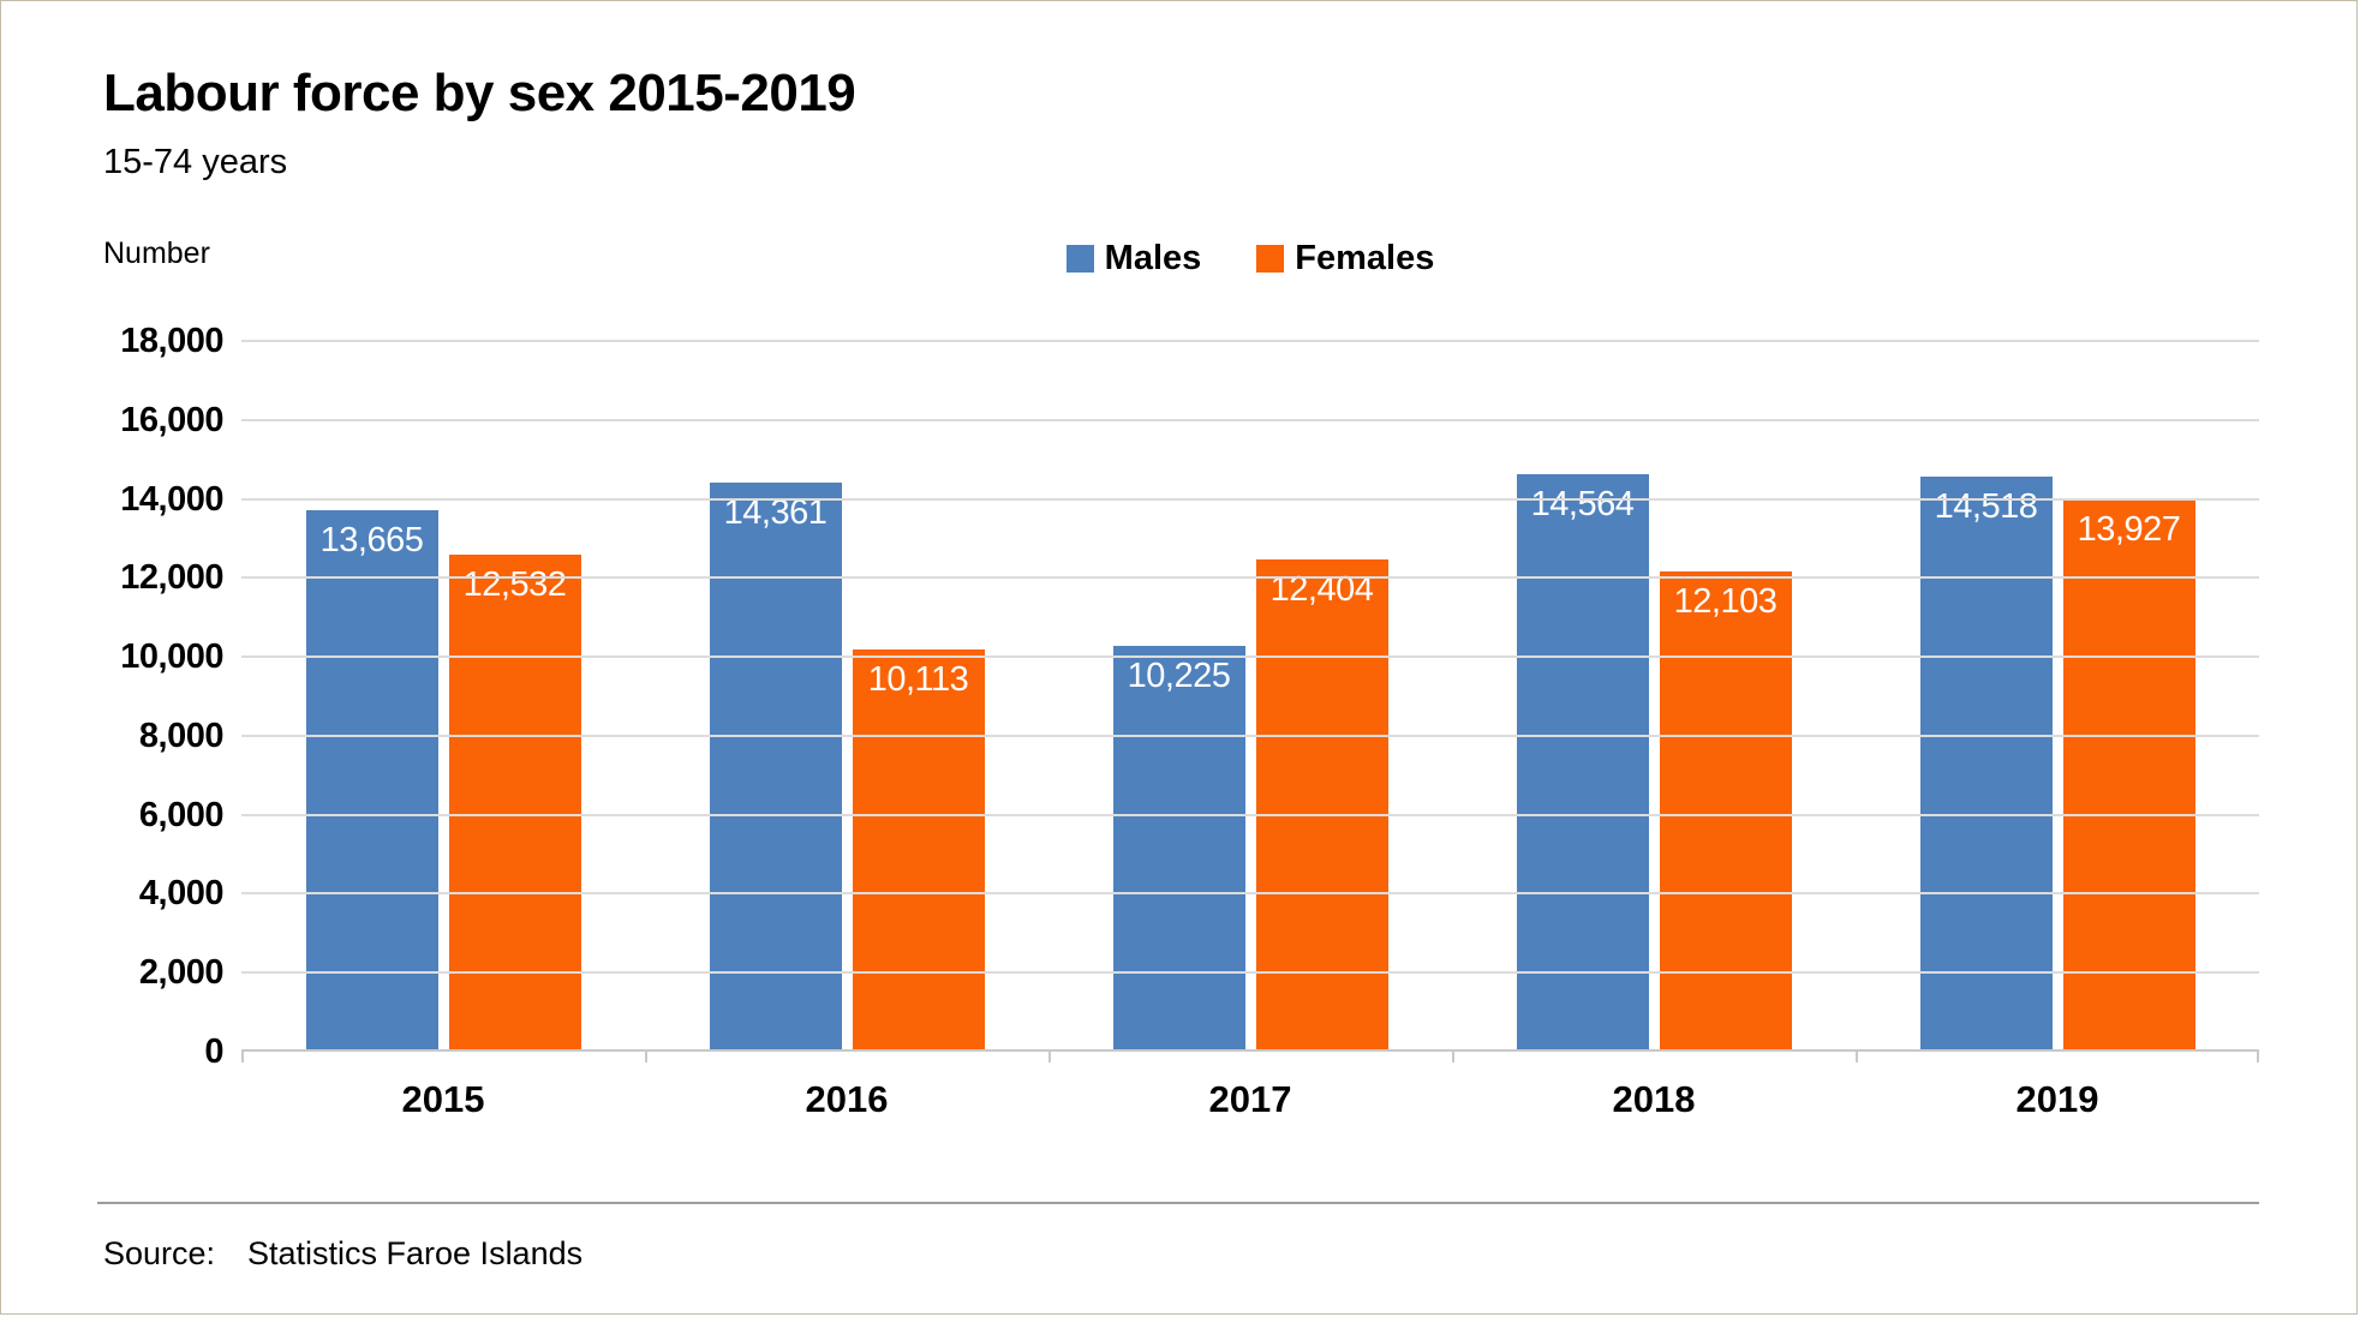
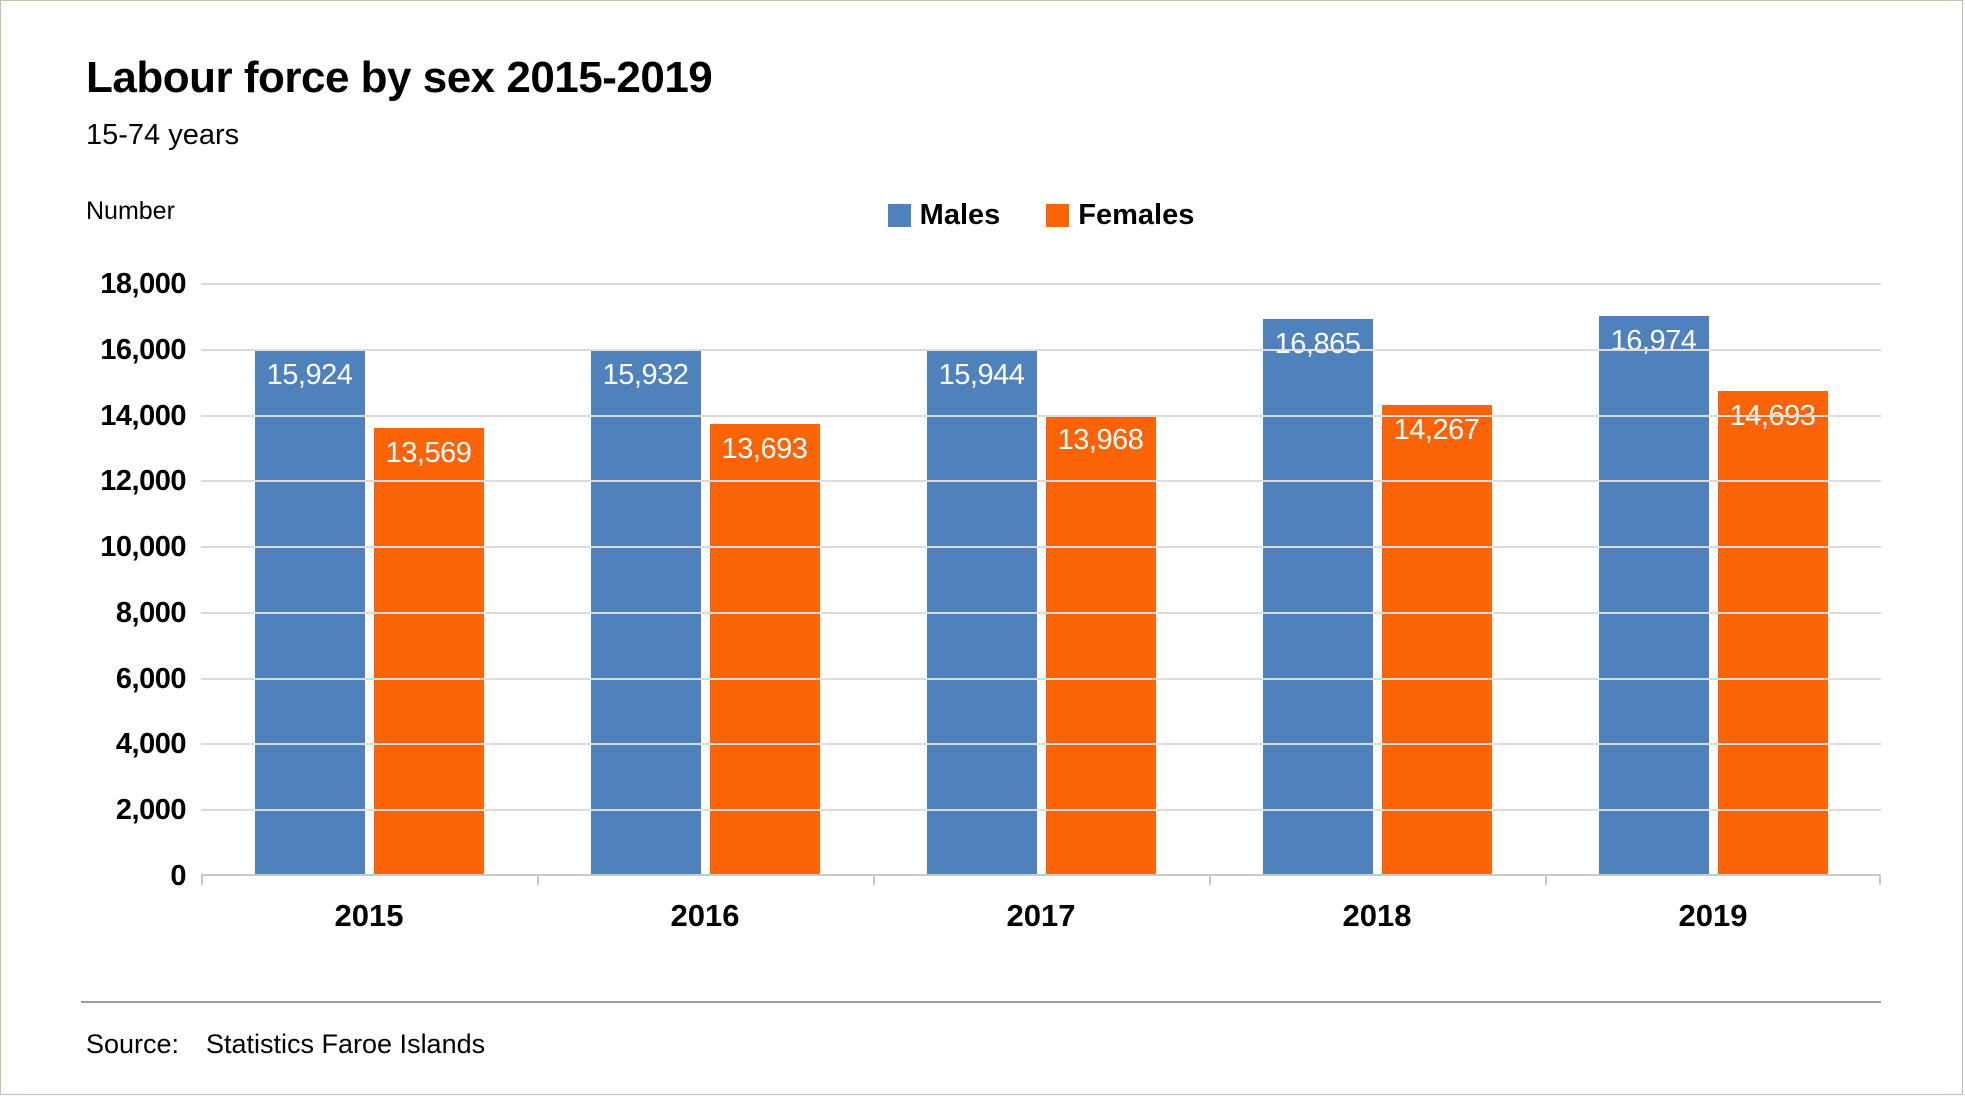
Males/2015: 13,665 -> 15,924
Females/2015: 12,532 -> 13,569
Males/2016: 14,361 -> 15,932
Females/2016: 10,113 -> 13,693
Males/2017: 10,225 -> 15,944
Females/2017: 12,404 -> 13,968
Males/2018: 14,564 -> 16,865
Females/2018: 12,103 -> 14,267
Males/2019: 14,518 -> 16,974
Females/2019: 13,927 -> 14,693
